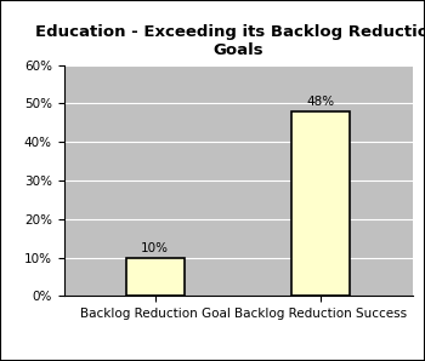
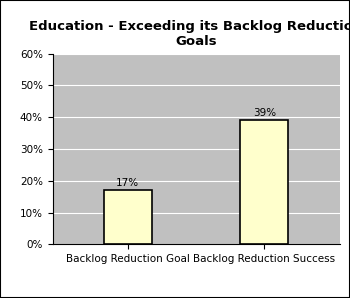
Backlog Reduction Goal: 10% -> 17%
Backlog Reduction Success: 48% -> 39%
